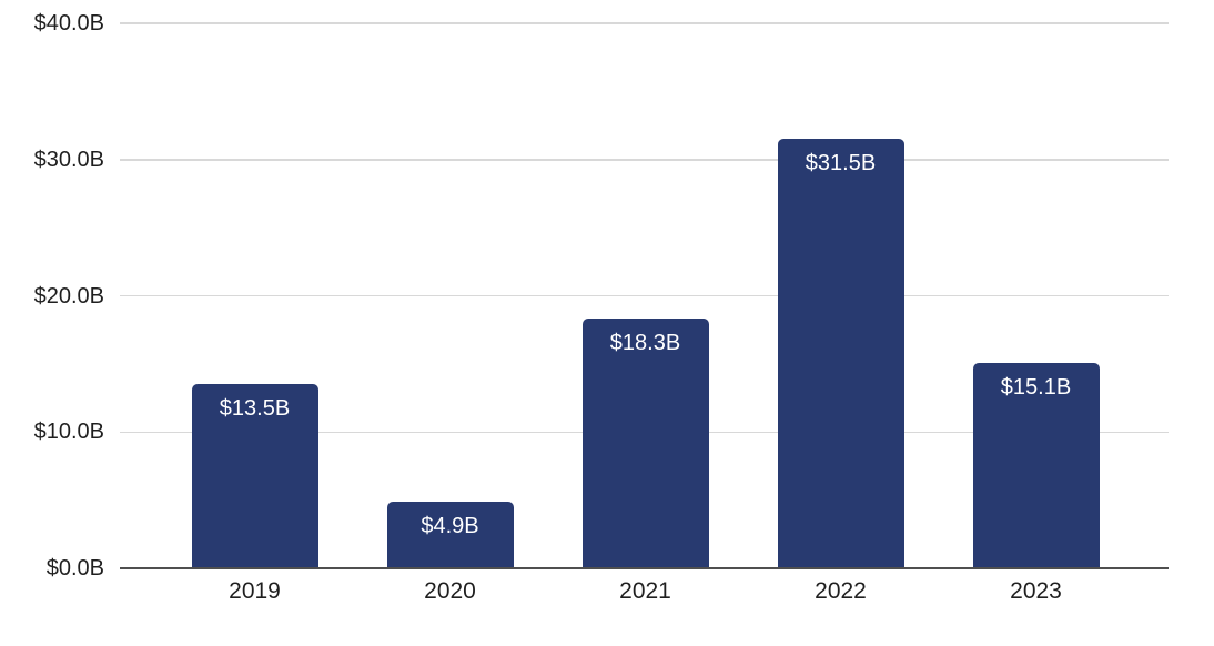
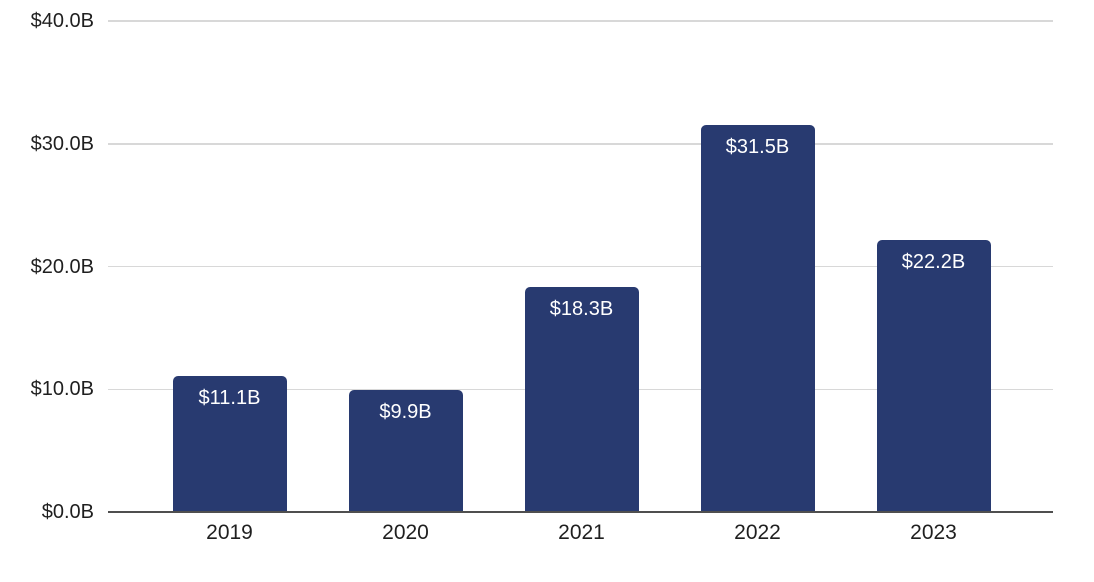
2019: $13.5B -> $11.1B
2020: $4.9B -> $9.9B
2023: $15.1B -> $22.2B
